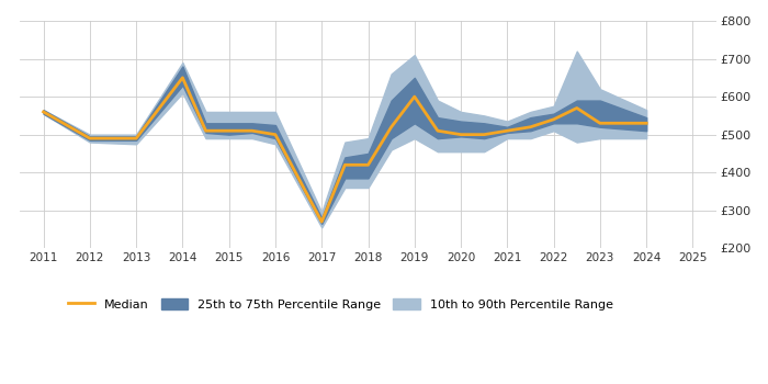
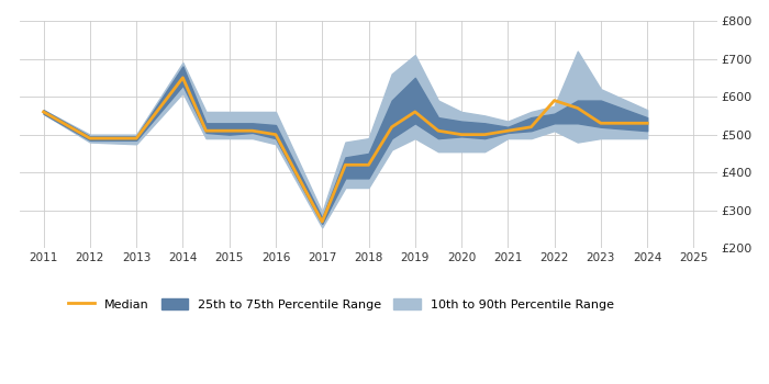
Median/2019: £600 -> £560
Median/2022: £540 -> £590
